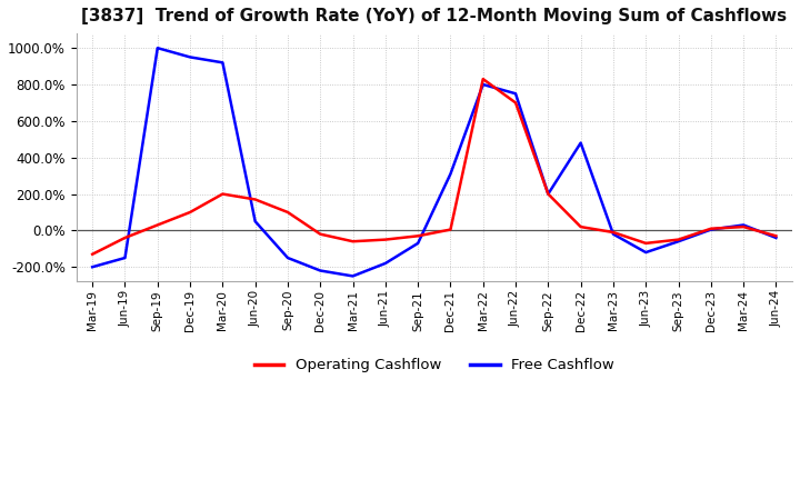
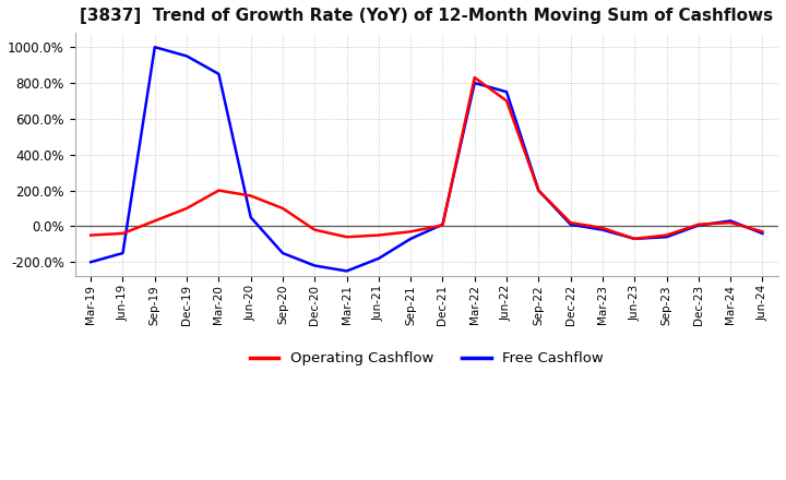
Operating Cashflow/Mar-19: -130% -> -50%
Free Cashflow/Mar-20: 920% -> 850%
Free Cashflow/Dec-21: 310% -> 10%
Free Cashflow/Dec-22: 480% -> 10%
Free Cashflow/Jun-23: -120% -> -70%
